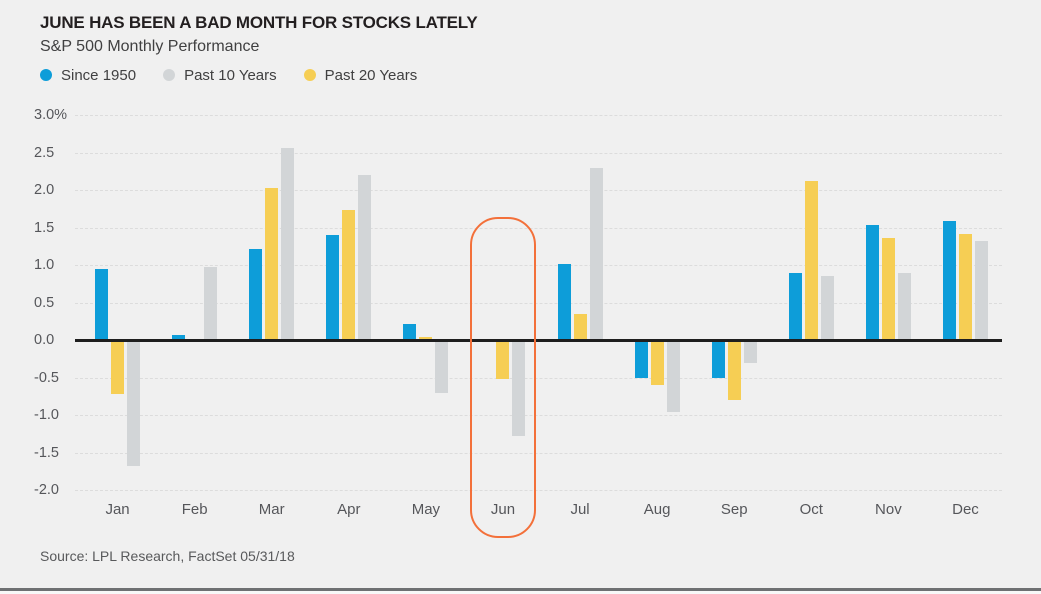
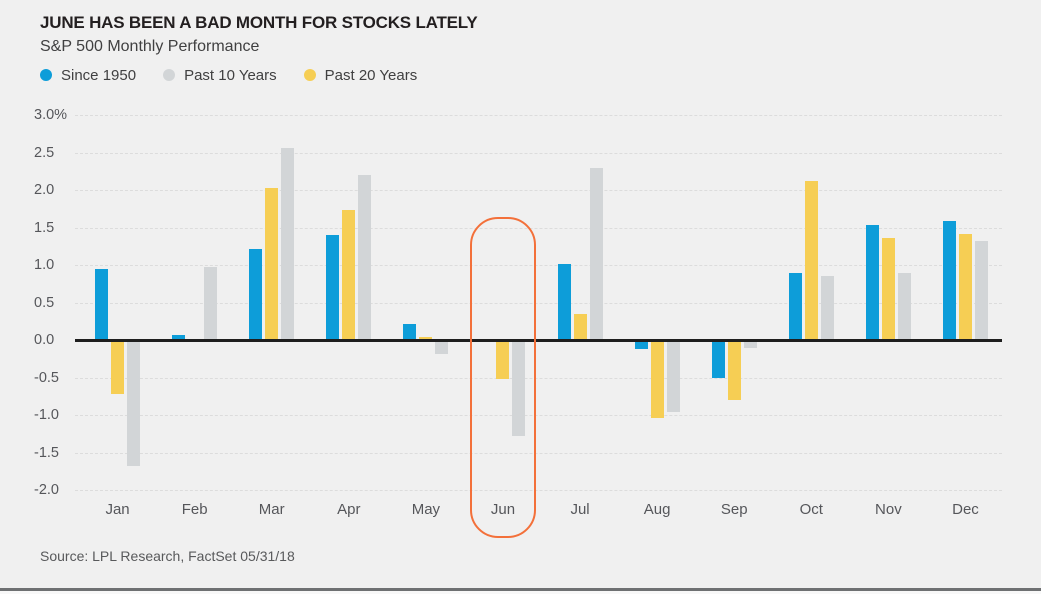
Past 10 Years/May: -0.7% -> -0.2%
Since 1950/Aug: -0.5% -> -0.1%
Past 20 Years/Aug: -0.6% -> -1.0%
Past 10 Years/Sep: -0.3% -> -0.1%
